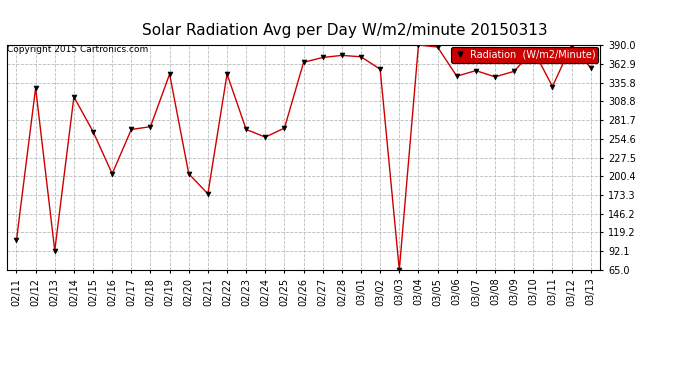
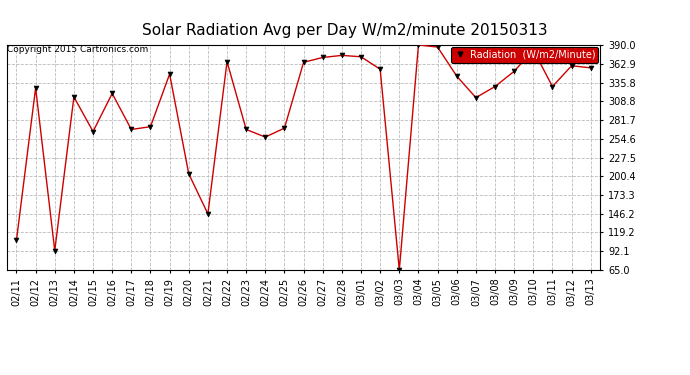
02/16: 204 -> 320
02/21: 175 -> 146
02/22: 348 -> 366
03/07: 353 -> 314
03/08: 344 -> 330
03/12: 390 -> 360
